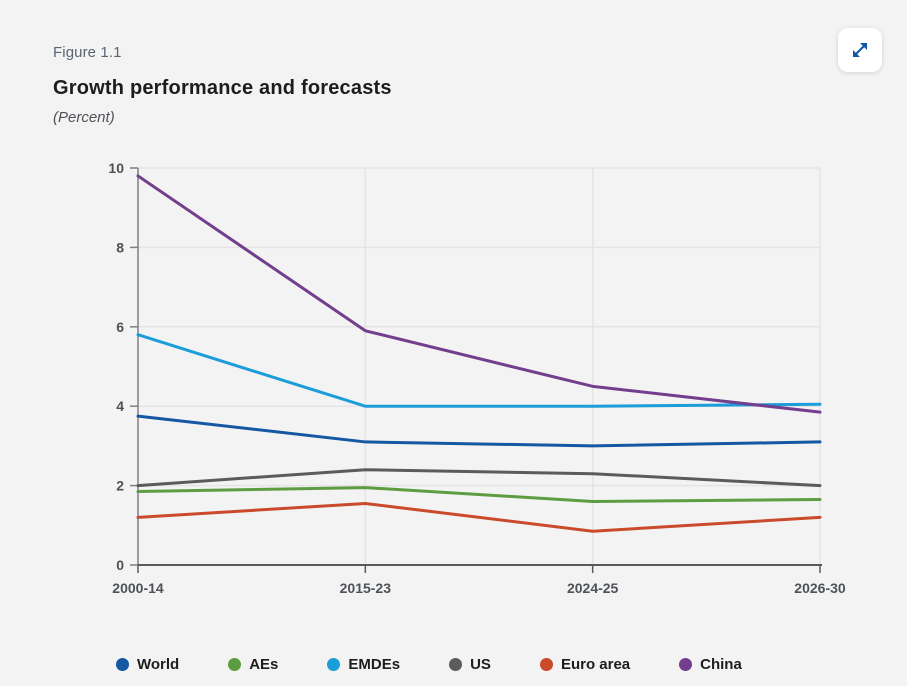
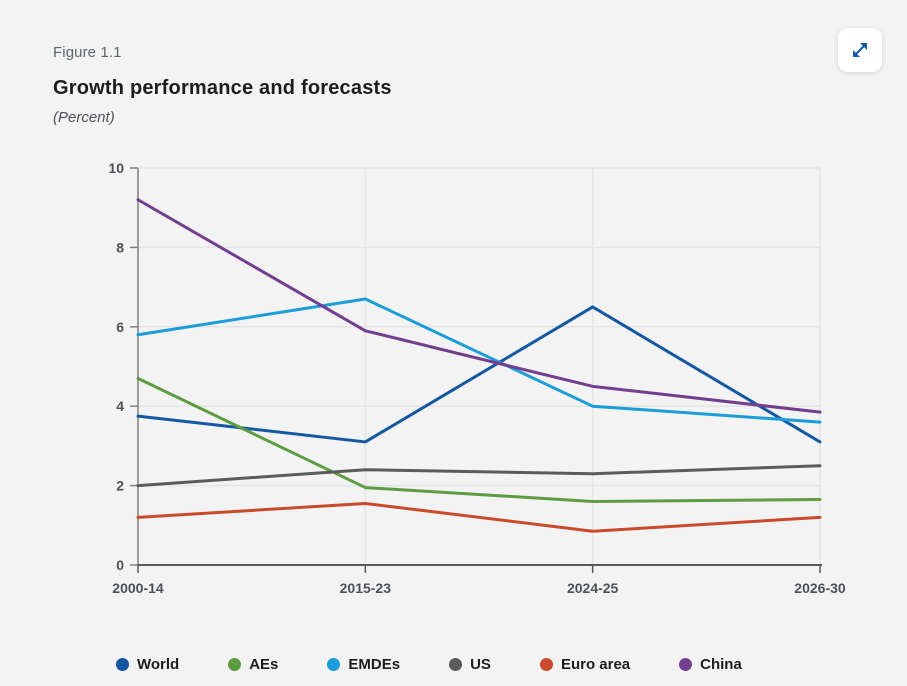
AEs/2000-14: 1.9 -> 4.7
China/2000-14: 9.8 -> 9.2
EMDEs/2015-23: 4.0 -> 6.7
World/2024-25: 3.0 -> 6.5
EMDEs/2026-30: 4.0 -> 3.6
US/2026-30: 2.0 -> 2.5
